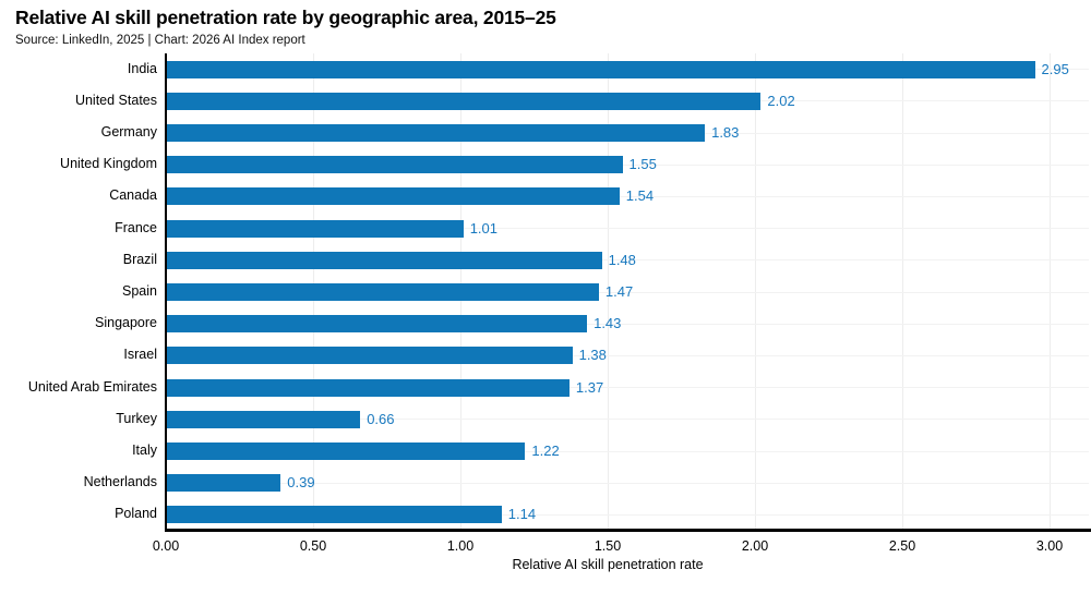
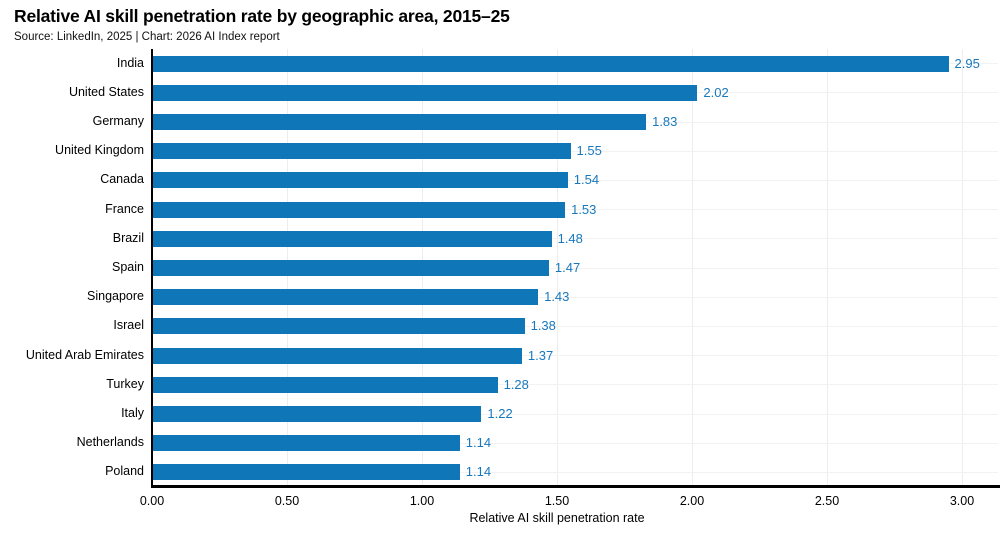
France: 1.01 -> 1.53
Turkey: 0.66 -> 1.28
Netherlands: 0.39 -> 1.14
